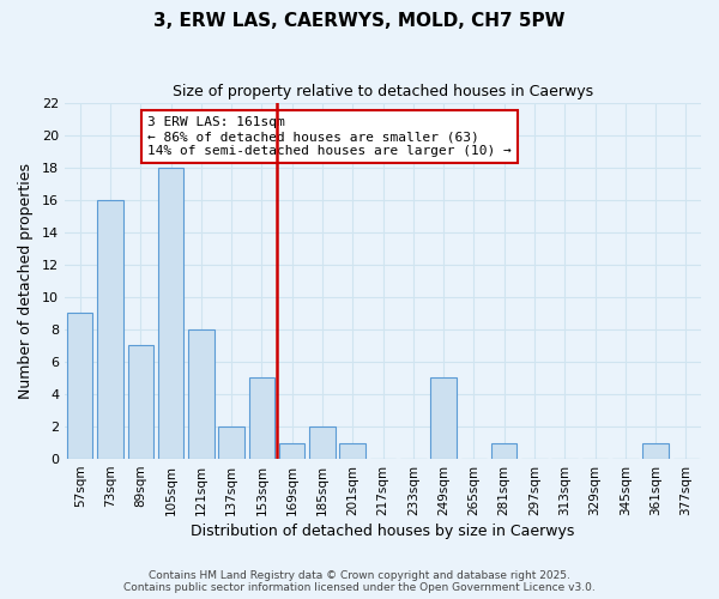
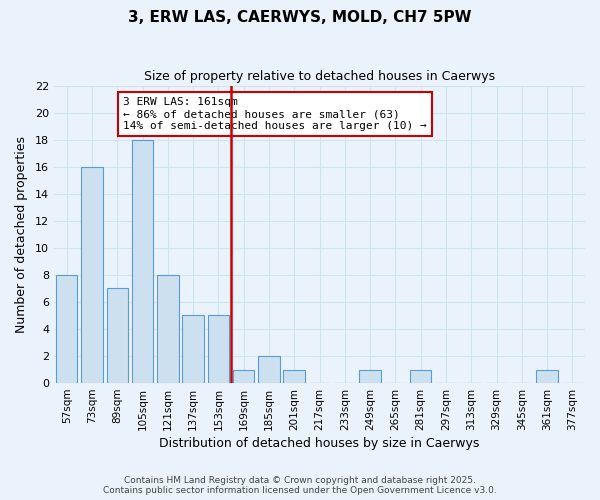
57sqm: 9 -> 8
137sqm: 2 -> 5
249sqm: 5 -> 1
